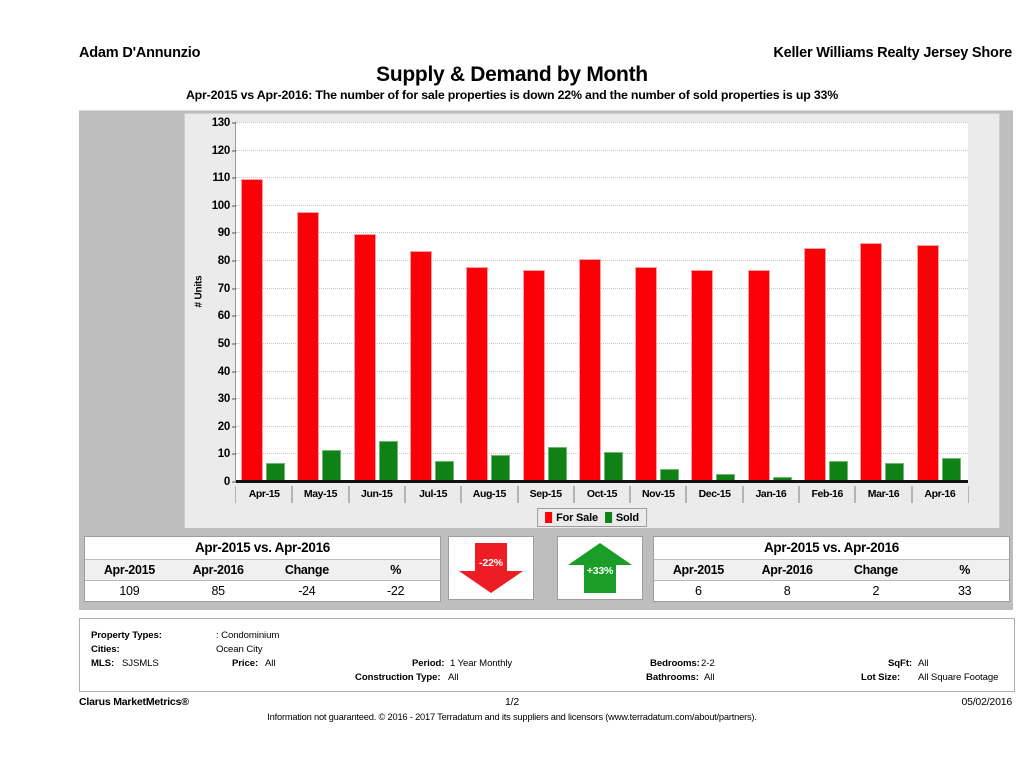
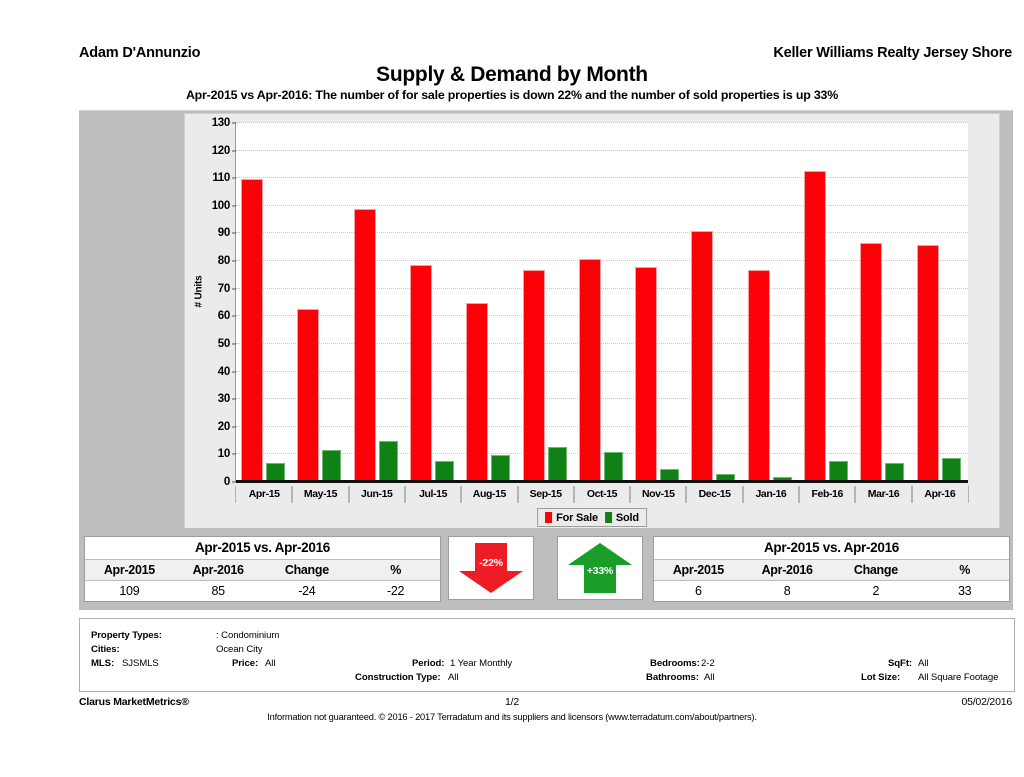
For Sale/May-15: 97 -> 62
For Sale/Jun-15: 89 -> 98
For Sale/Jul-15: 83 -> 78
For Sale/Aug-15: 77 -> 64
For Sale/Dec-15: 76 -> 90
For Sale/Feb-16: 84 -> 112
